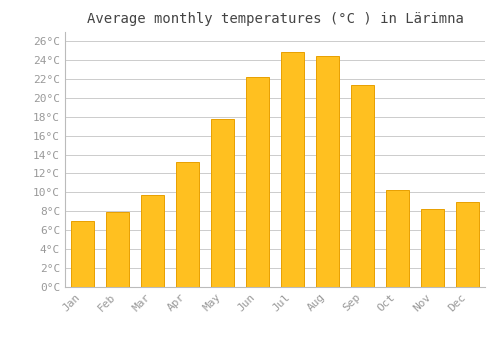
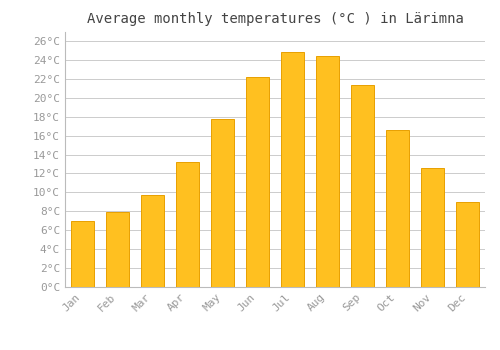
Oct: 10.2°C -> 16.6°C
Nov: 8.2°C -> 12.6°C
